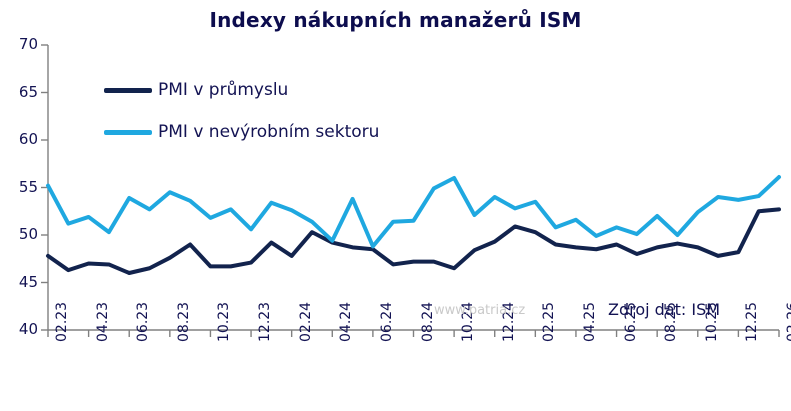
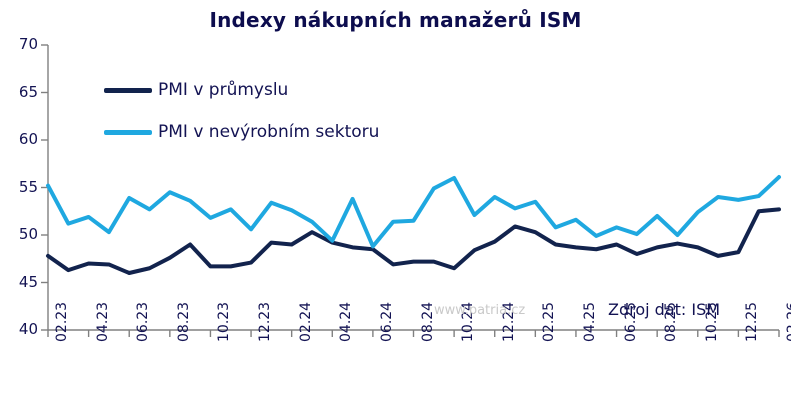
PMI v průmyslu/02.24: 48 -> 49
